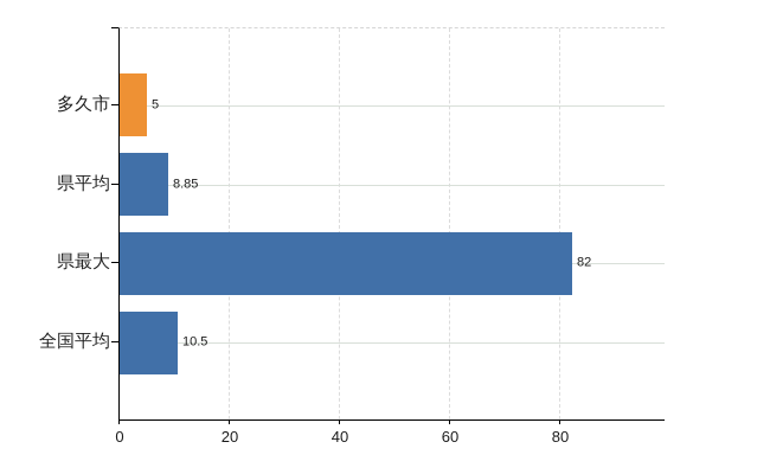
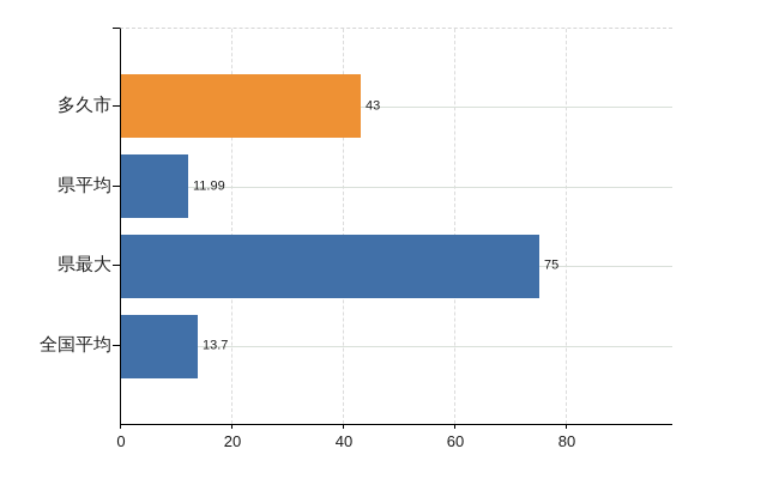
多久市: 5 -> 43
県平均: 8.85 -> 11.99
県最大: 82 -> 75
全国平均: 10.5 -> 13.7
